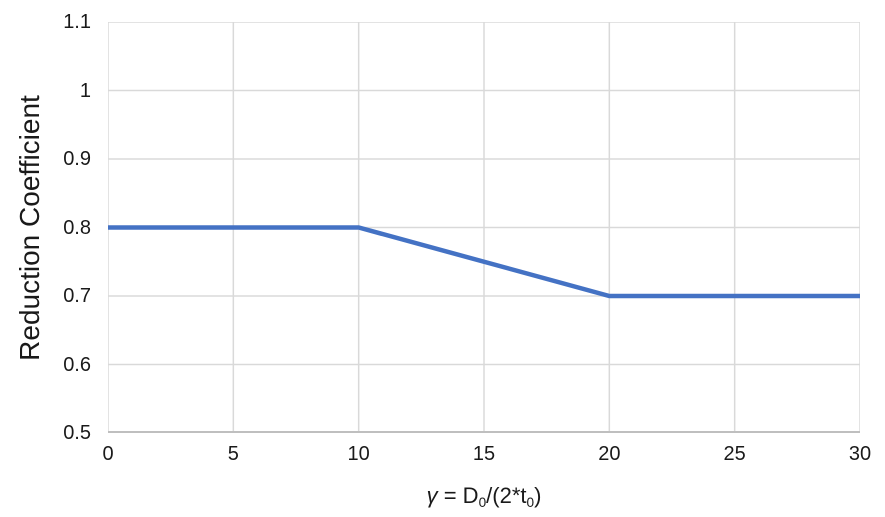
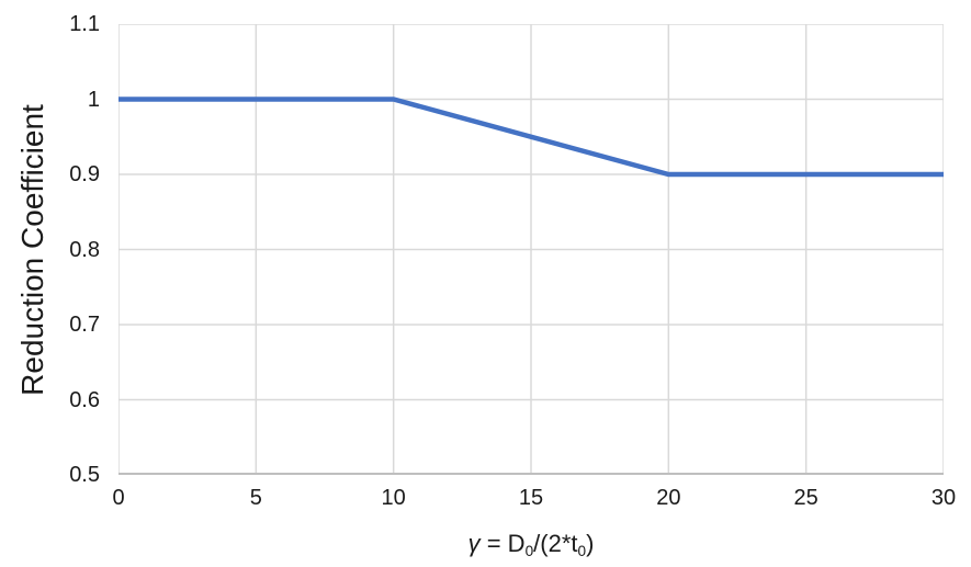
0: 0.8 -> 1.0
10: 0.8 -> 1.0
20: 0.7 -> 0.9
30: 0.7 -> 0.9
